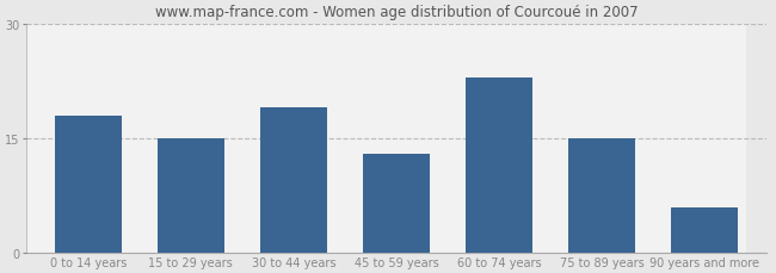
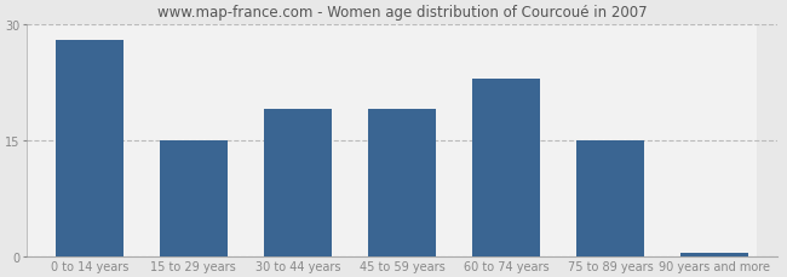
0 to 14 years: 18.0 -> 28.0
45 to 59 years: 13.0 -> 19.0
90 years and more: 6.0 -> 0.5
